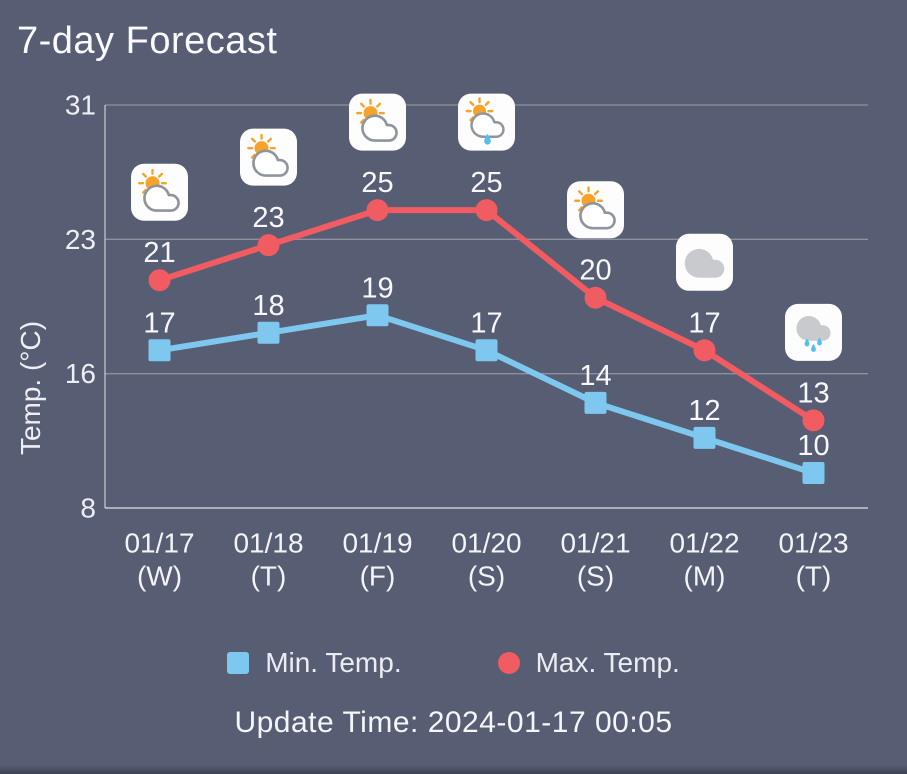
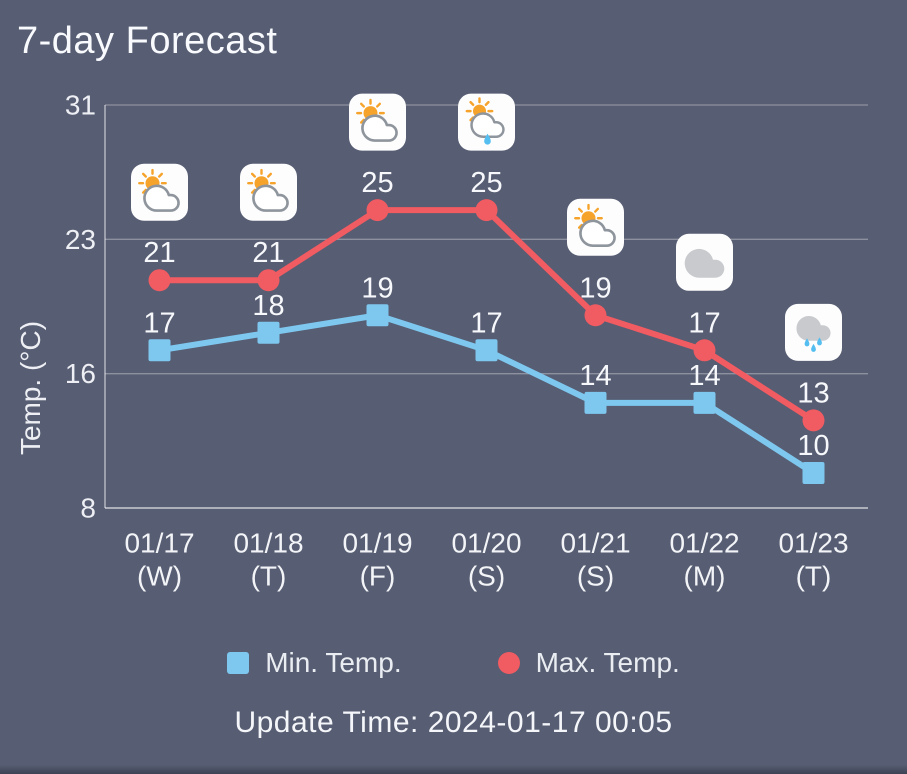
Max. Temp./01/18: 23 -> 21
Max. Temp./01/21: 20 -> 19
Min. Temp./01/22: 12 -> 14
